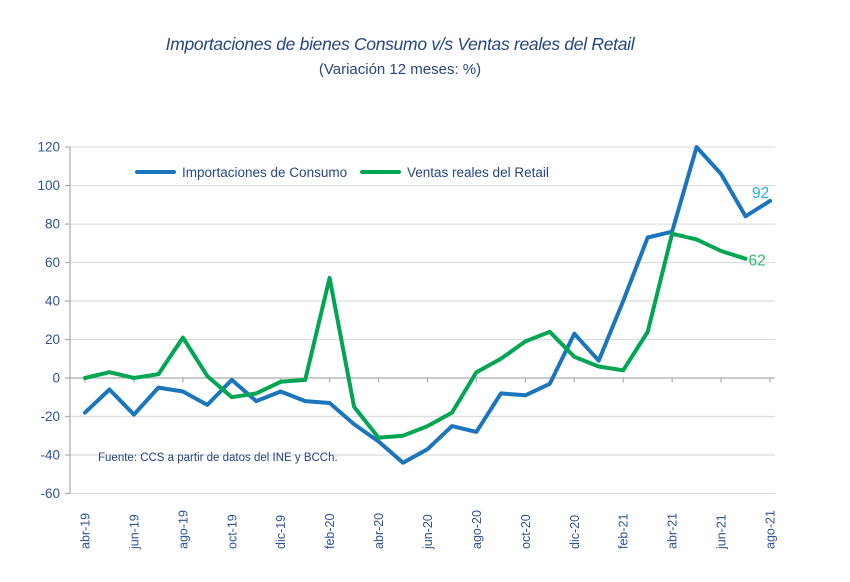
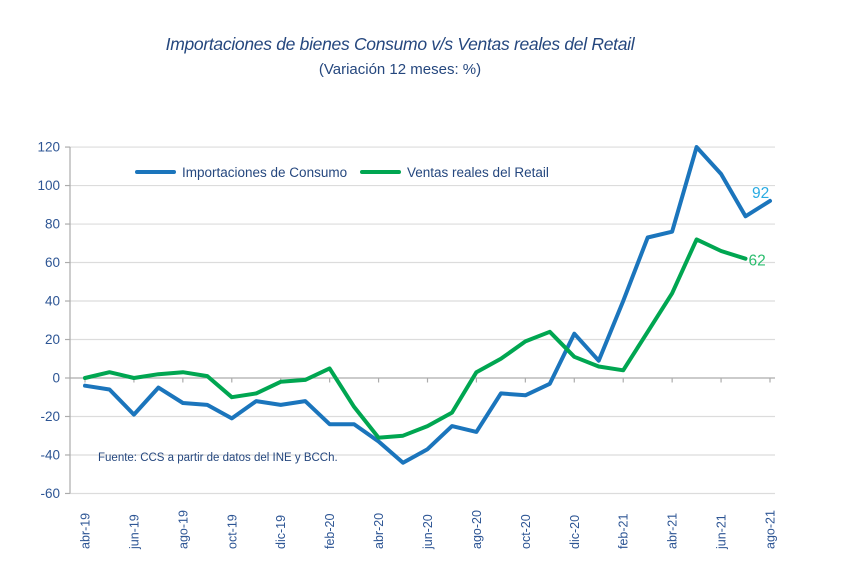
Importaciones de Consumo/abr-19: -18 -> -4
Importaciones de Consumo/ago-19: -7 -> -13
Ventas reales del Retail/ago-19: 21 -> 3
Importaciones de Consumo/oct-19: -1 -> -21
Importaciones de Consumo/dic-19: -7 -> -14
Importaciones de Consumo/feb-20: -13 -> -24
Ventas reales del Retail/feb-20: 52 -> 5
Ventas reales del Retail/abr-21: 75 -> 44
